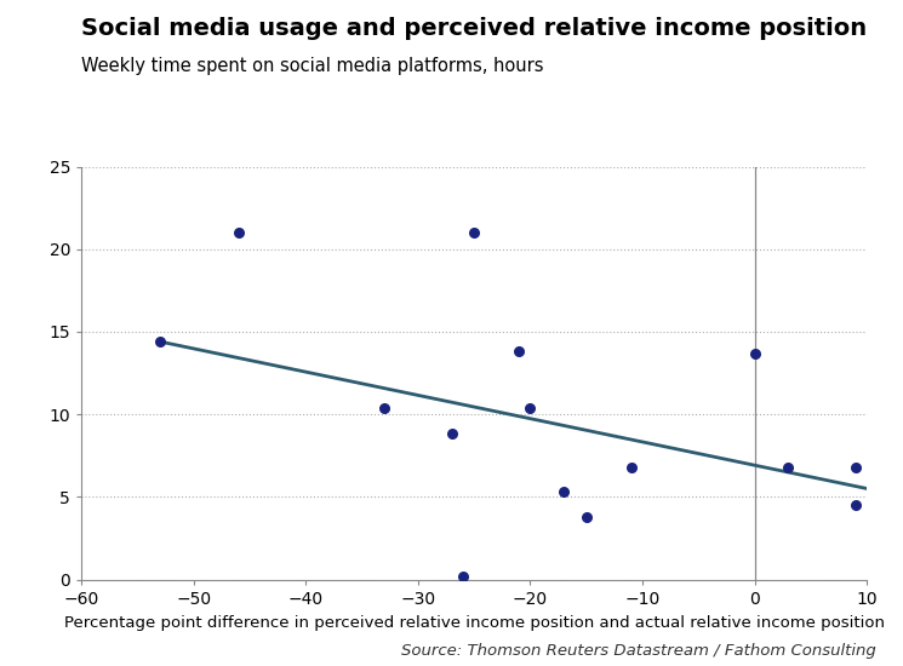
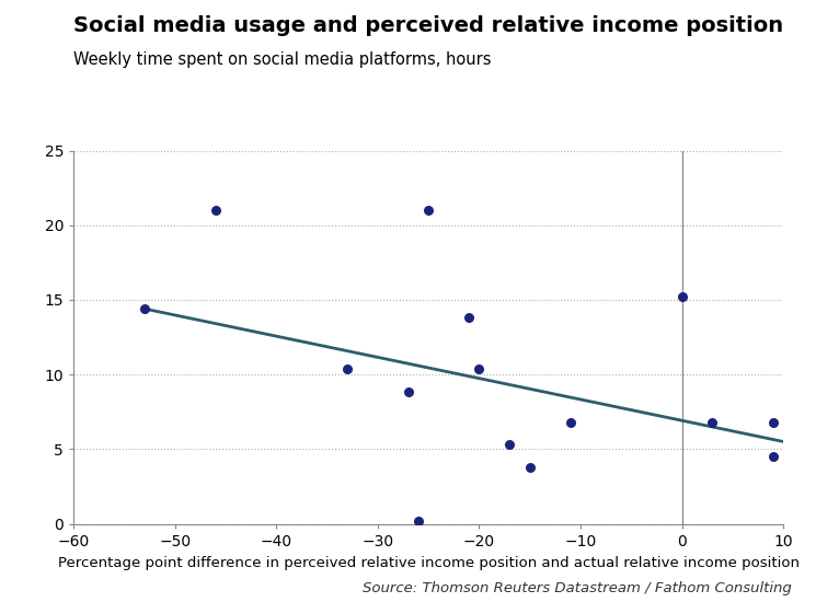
0: 13.7 -> 15.2
